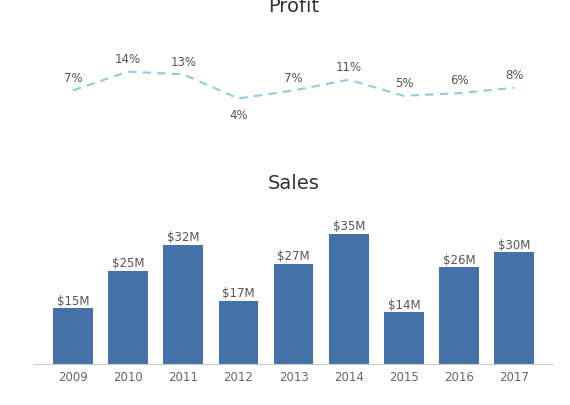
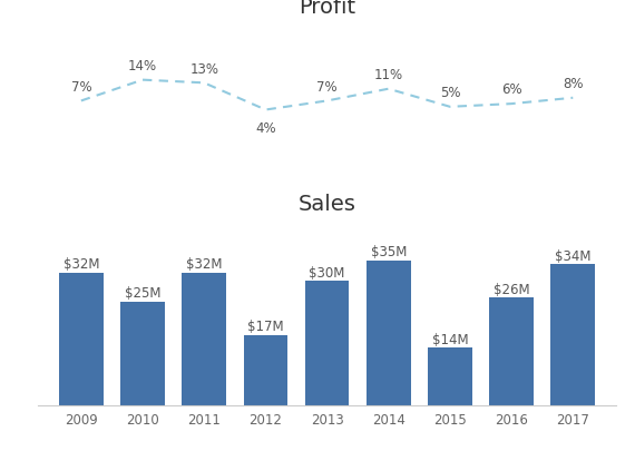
Sales/2009: $15M -> $32M
Sales/2013: $27M -> $30M
Sales/2017: $30M -> $34M
